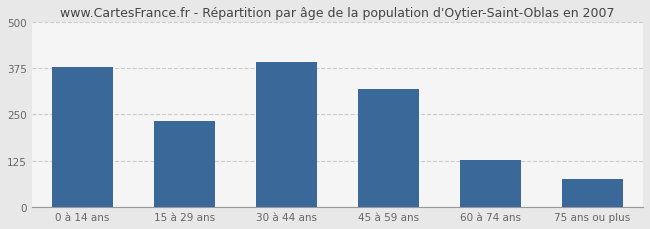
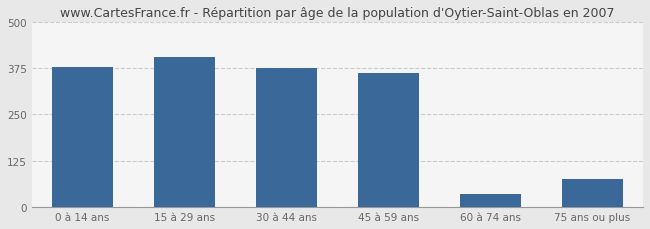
15 à 29 ans: 232 -> 405
30 à 44 ans: 392 -> 375
45 à 59 ans: 318 -> 360
60 à 74 ans: 128 -> 35
